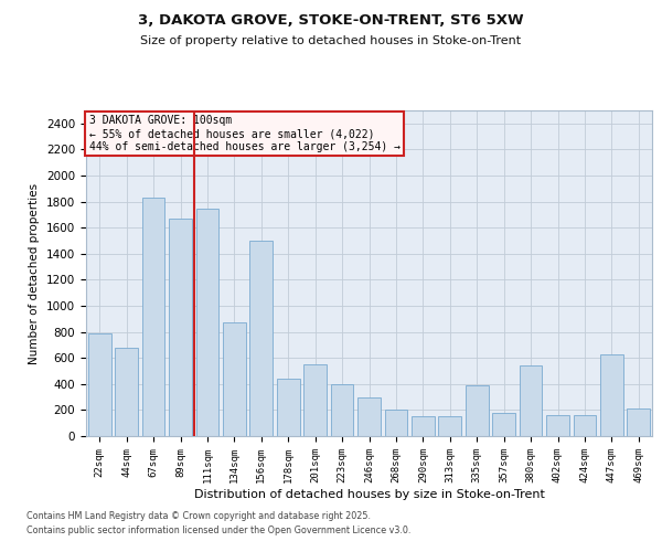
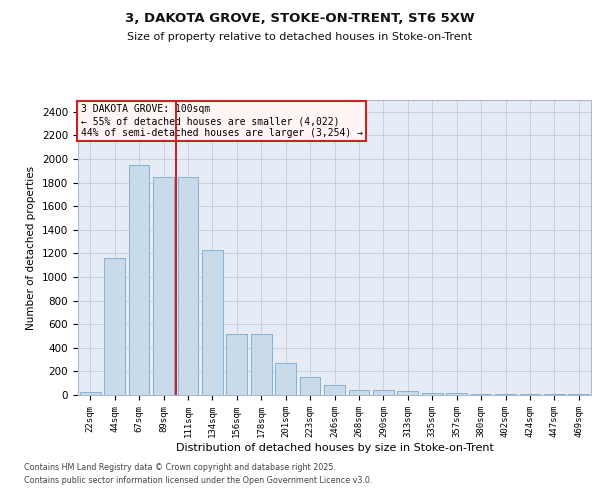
22sqm: 790 -> 20
44sqm: 680 -> 1160
67sqm: 1830 -> 1950
89sqm: 1670 -> 1850
111sqm: 1750 -> 1850
134sqm: 870 -> 1230
156sqm: 1500 -> 520
178sqm: 440 -> 520
201sqm: 550 -> 280
223sqm: 400 -> 160
246sqm: 300 -> 80
268sqm: 200 -> 40
290sqm: 150 -> 40
313sqm: 150 -> 40
335sqm: 390 -> 20
357sqm: 180 -> 20
380sqm: 540 -> 10
402sqm: 160 -> 0
424sqm: 160 -> 0
447sqm: 630 -> 0
469sqm: 210 -> 0
